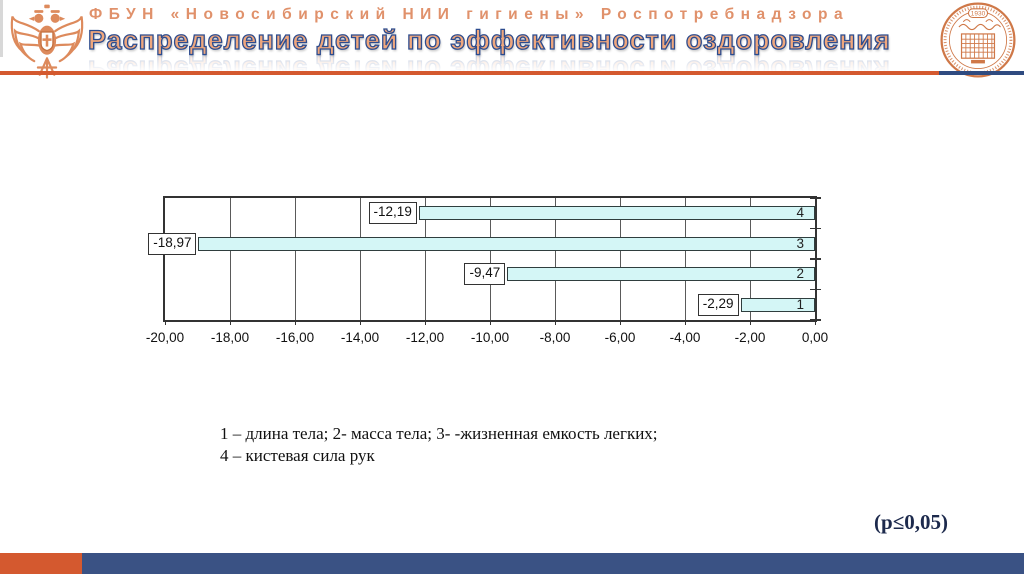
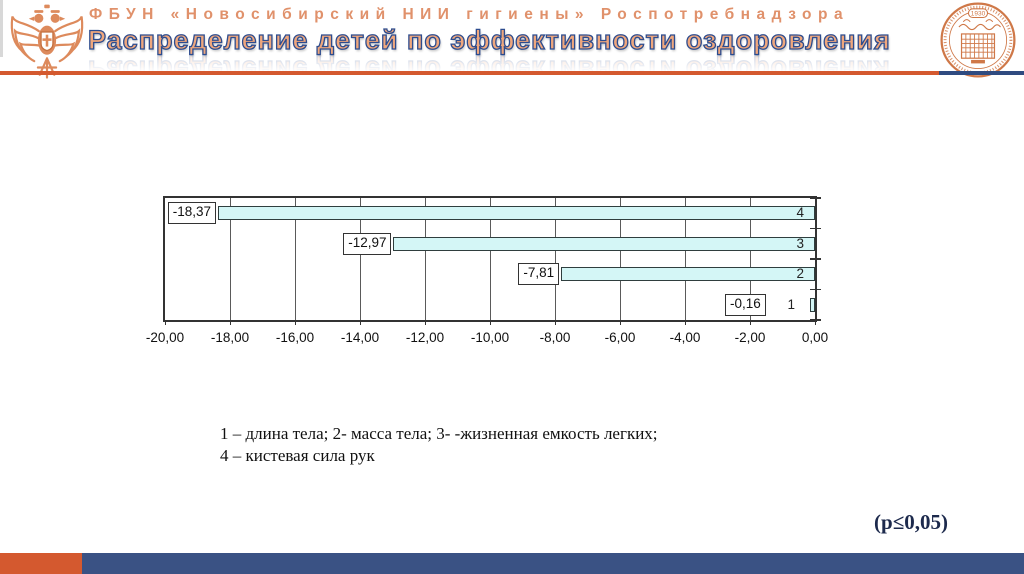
4: -12,19 -> -18,37
3: -18,97 -> -12,97
2: -9,47 -> -7,81
1: -2,29 -> -0,16
